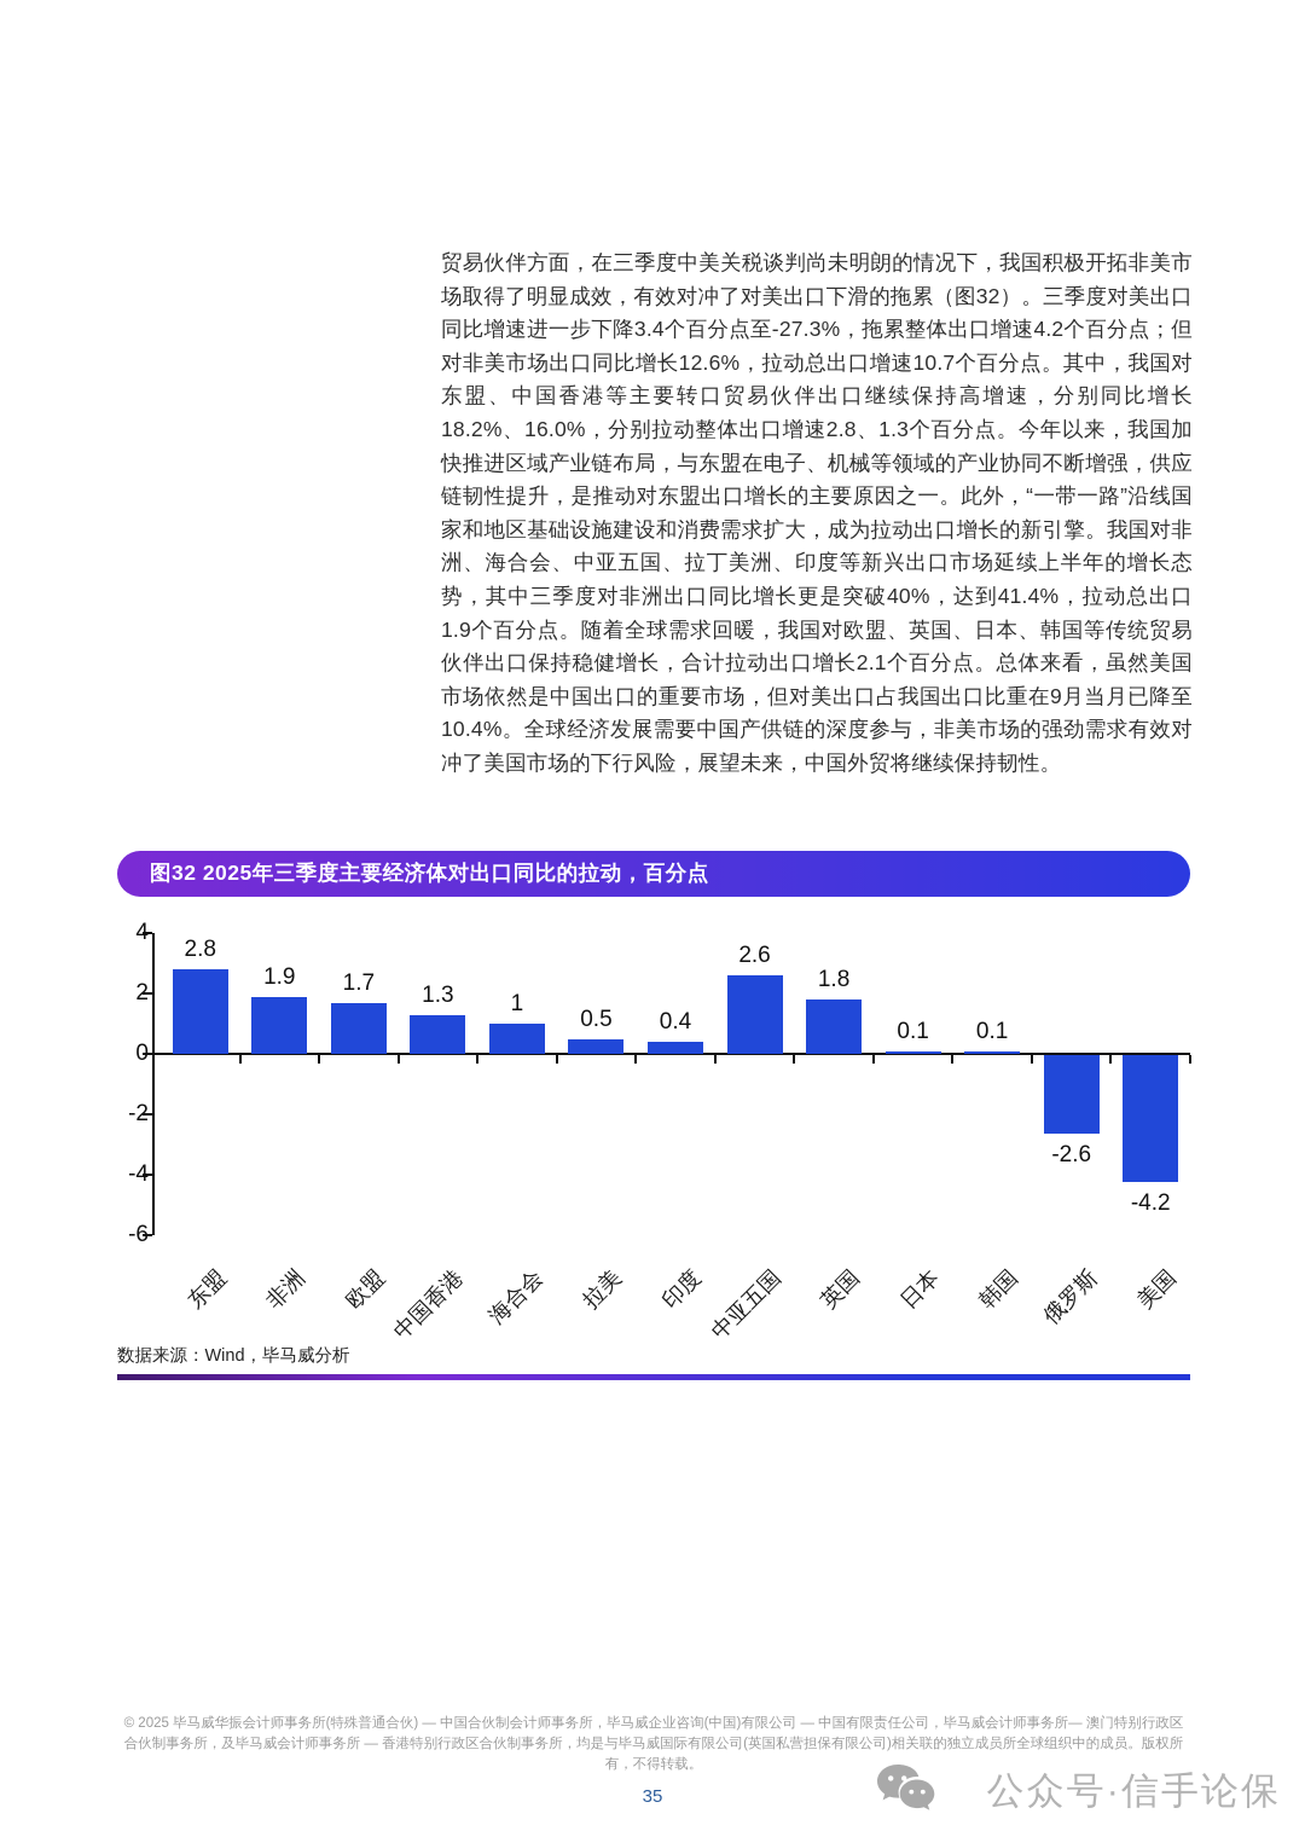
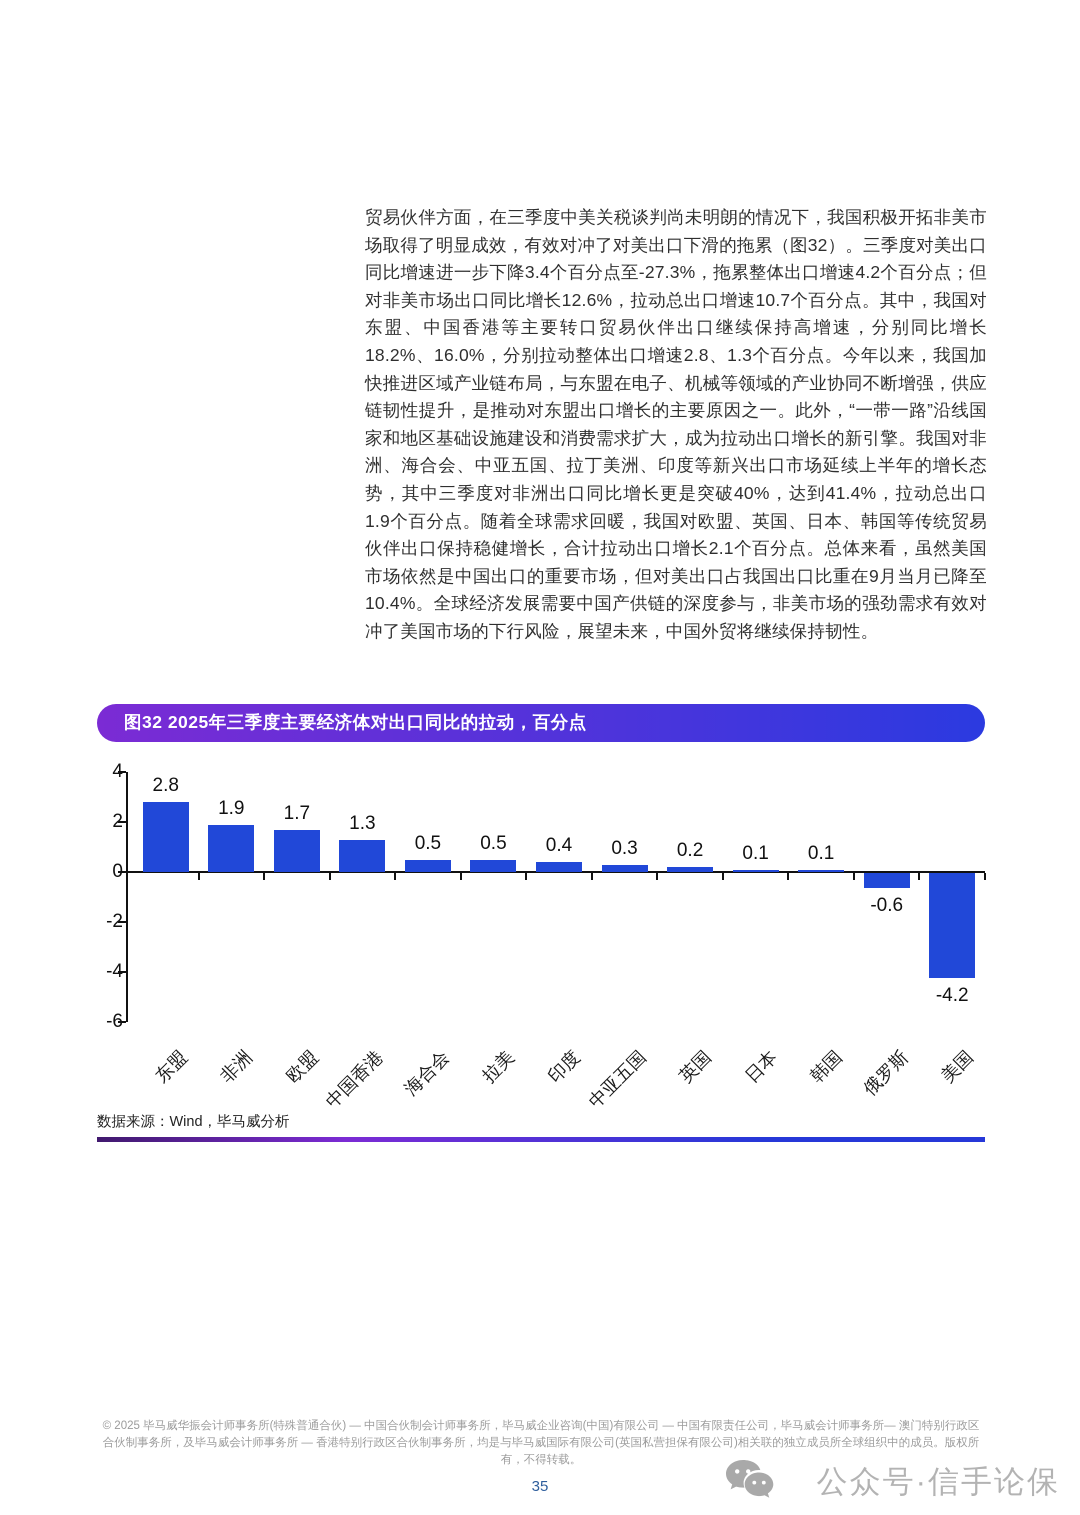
海合会: 1 -> 0.5
中亚五国: 2.6 -> 0.3
英国: 1.8 -> 0.2
俄罗斯: -2.6 -> -0.6
